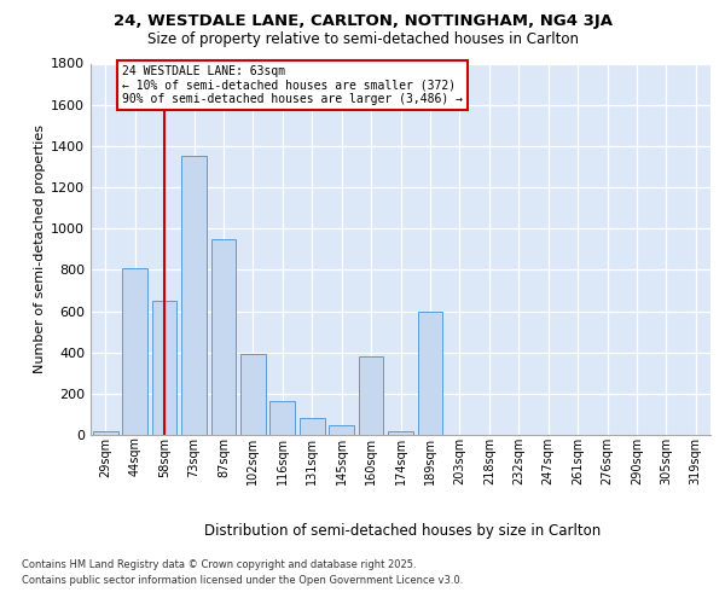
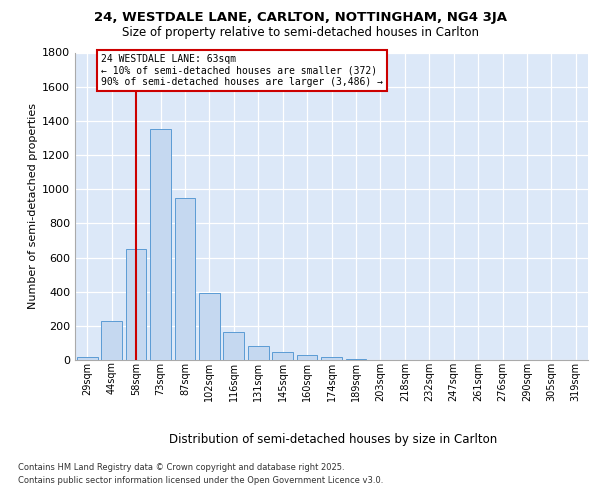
44sqm: 810 -> 230
160sqm: 380 -> 30
189sqm: 600 -> 0
